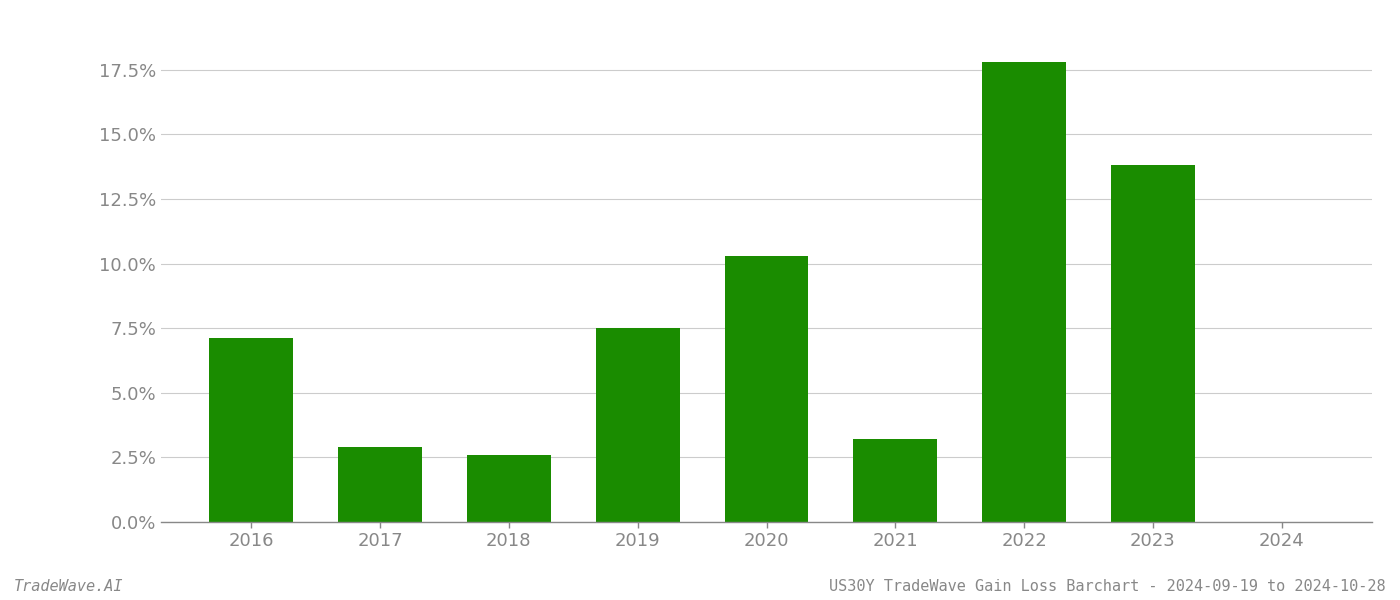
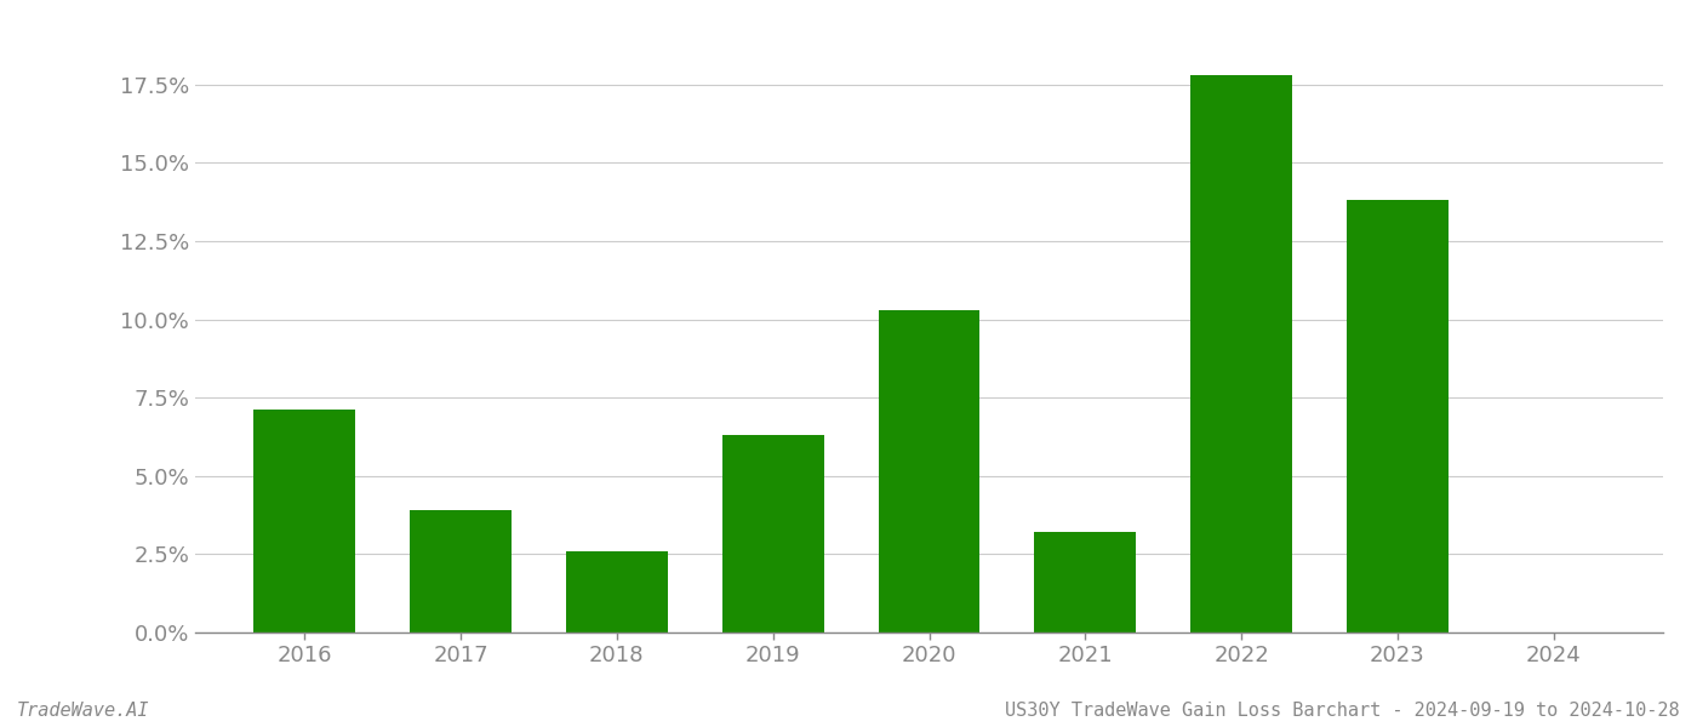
2017: 2.9% -> 3.9%
2019: 7.5% -> 6.3%
